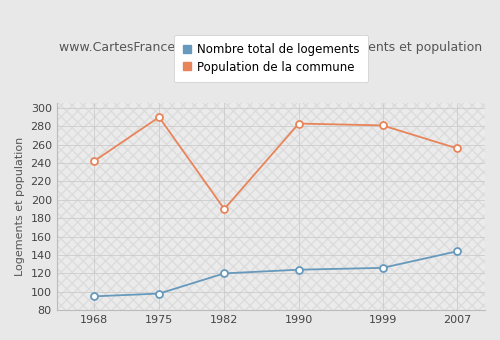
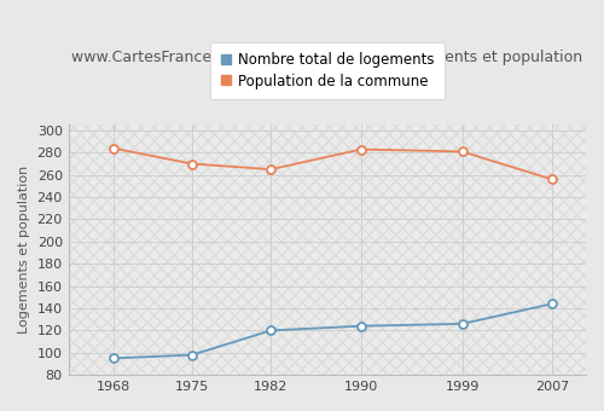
Population de la commune/1968: 242 -> 284
Population de la commune/1975: 290 -> 270
Population de la commune/1982: 190 -> 265
